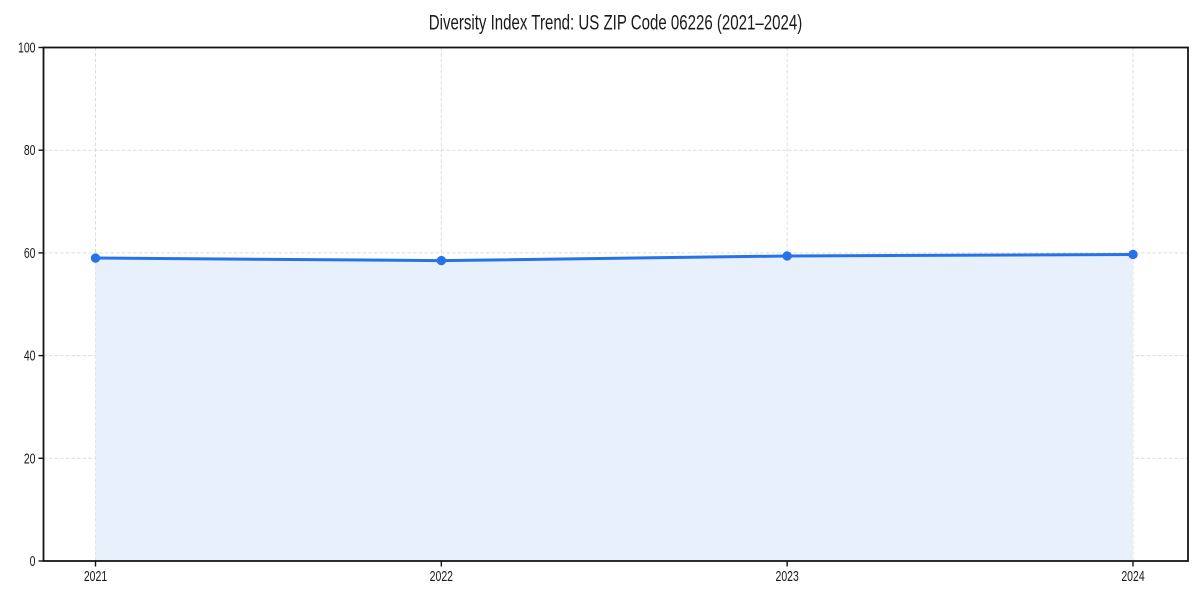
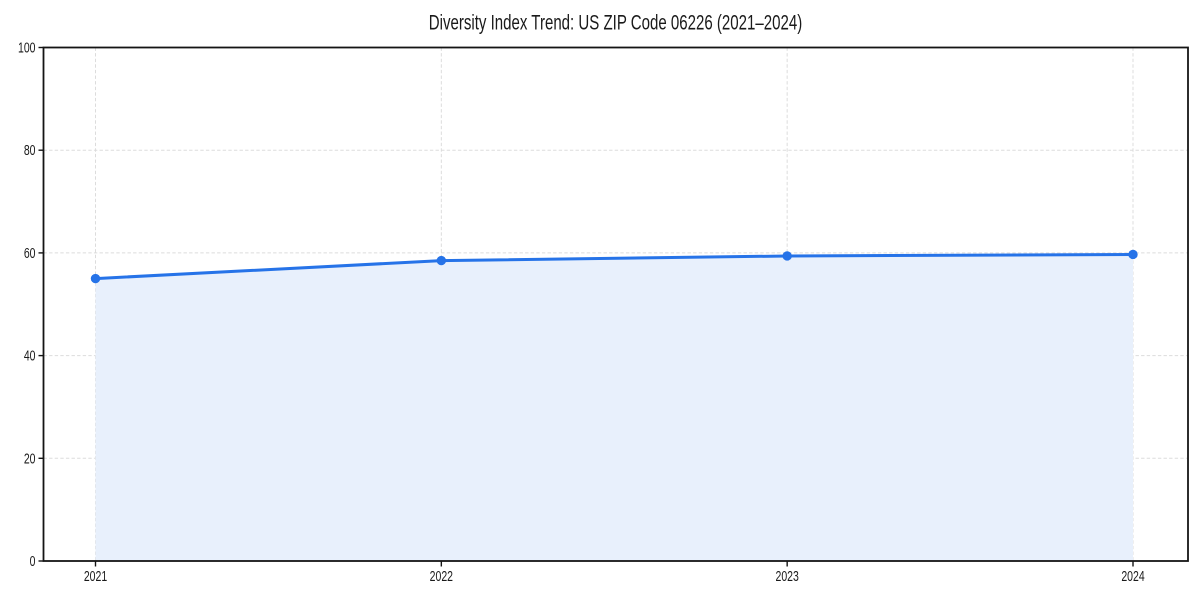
2021: 59 -> 55
